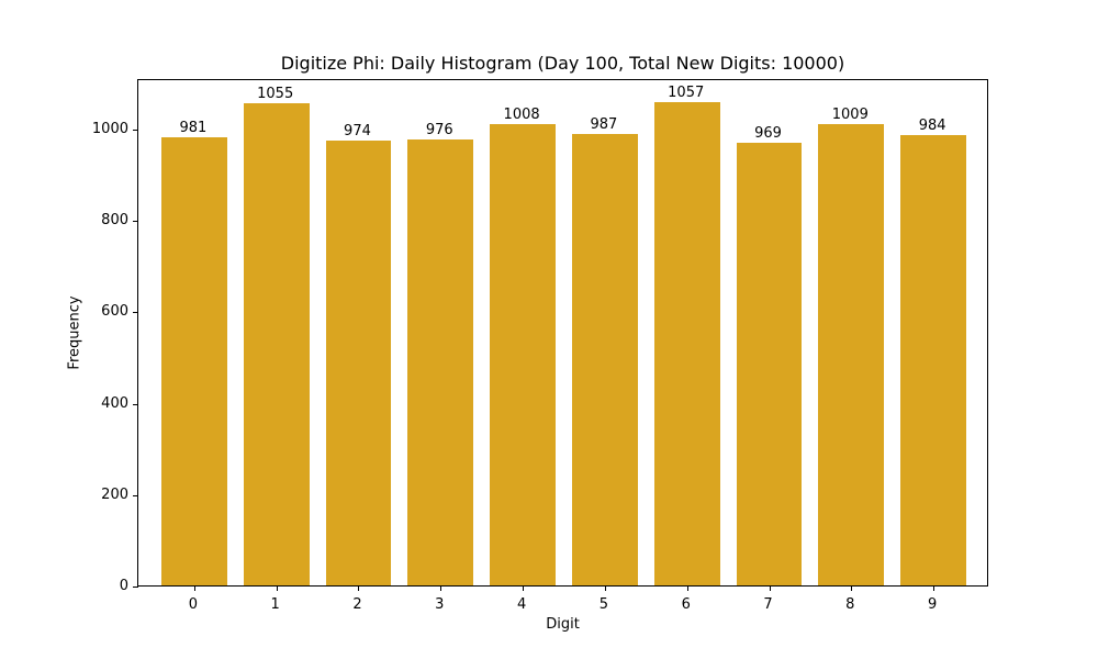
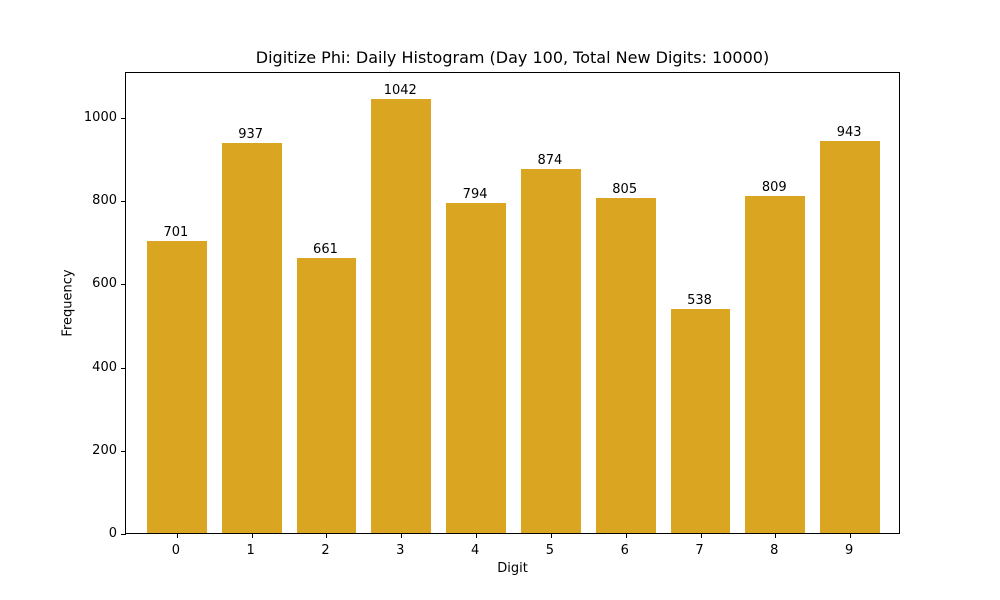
0: 981 -> 701
1: 1055 -> 937
2: 974 -> 661
3: 976 -> 1042
4: 1008 -> 794
5: 987 -> 874
6: 1057 -> 805
7: 969 -> 538
8: 1009 -> 809
9: 984 -> 943
